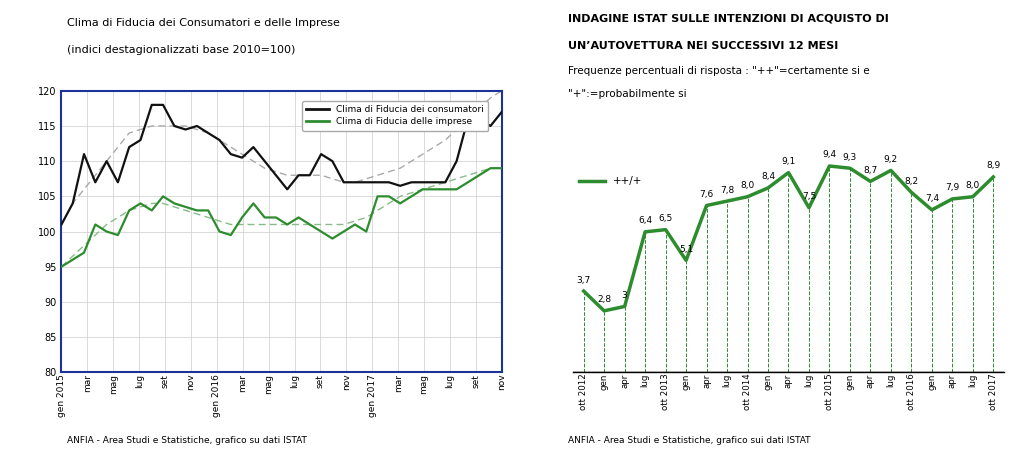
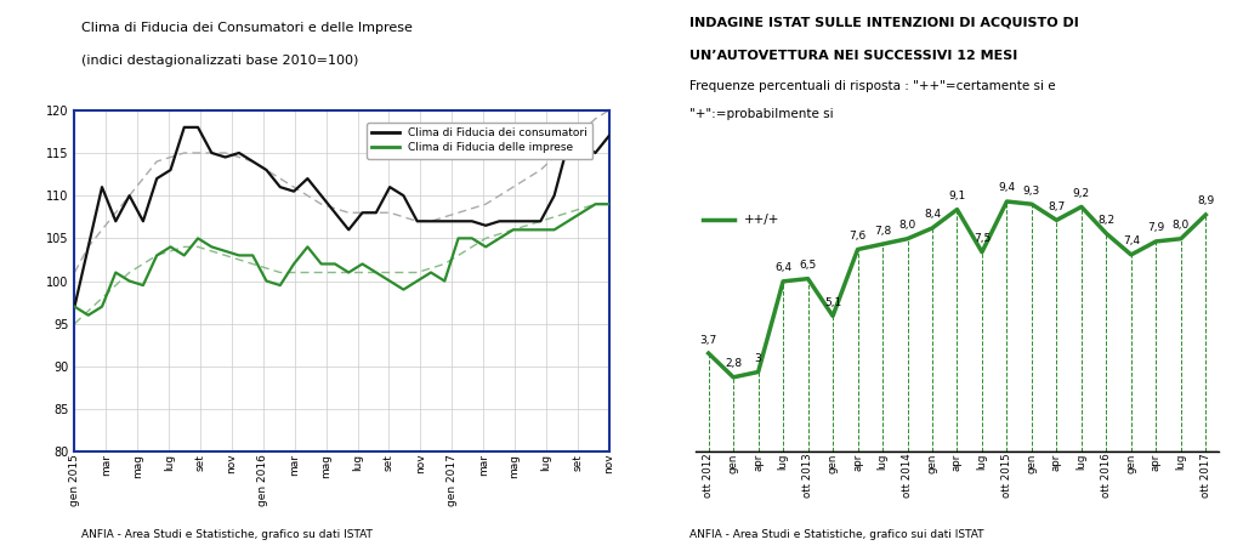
Clima di Fiducia dei consumatori/gen 2015: 101.0 -> 97.0
Clima di Fiducia delle imprese/gen 2015: 95.0 -> 97.0
